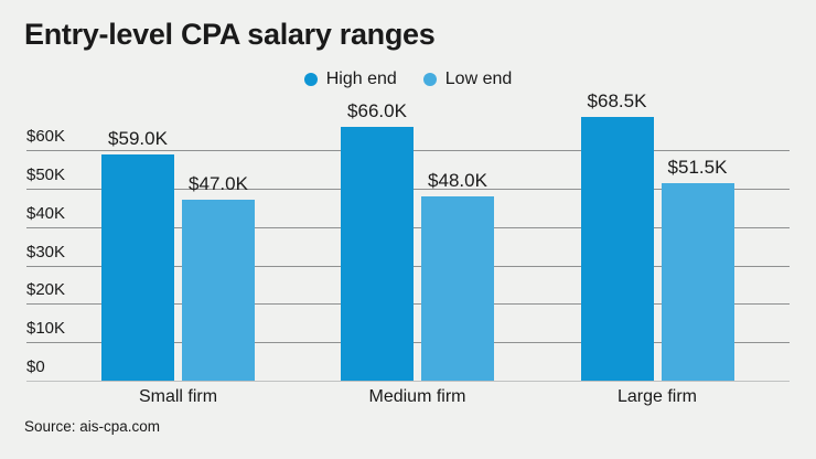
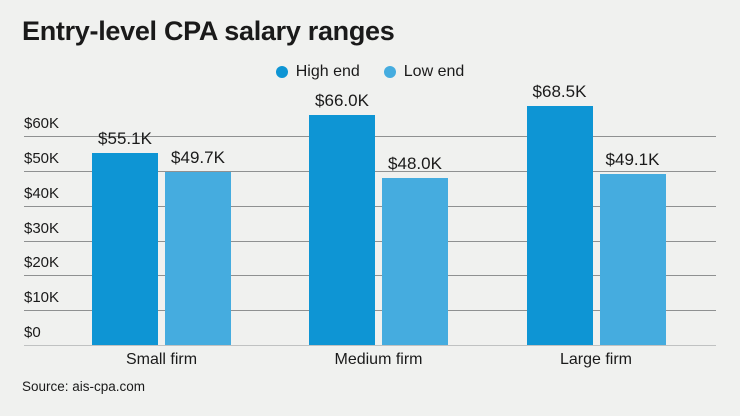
High end/Small firm: $59.0K -> $55.1K
Low end/Small firm: $47.0K -> $49.7K
Low end/Large firm: $51.5K -> $49.1K
